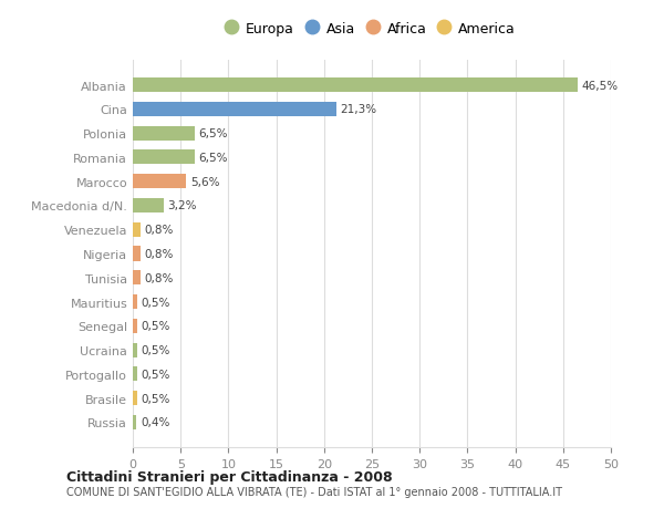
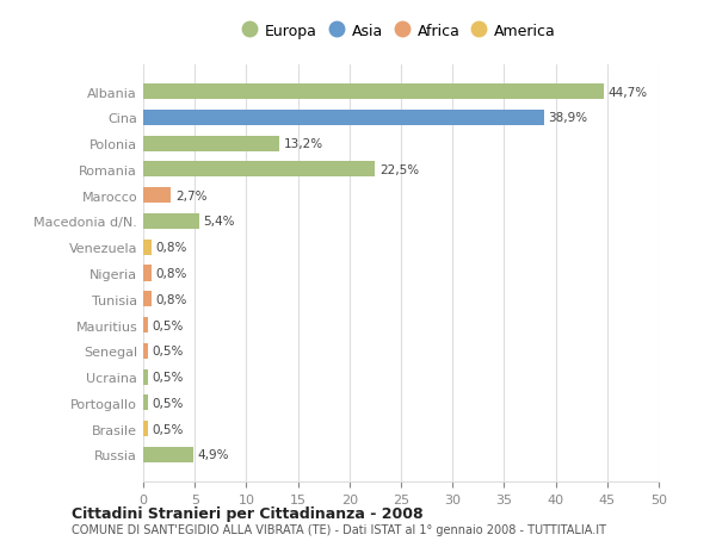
Albania: 46,5% -> 44,7%
Cina: 21,3% -> 38,9%
Polonia: 6,5% -> 13,2%
Romania: 6,5% -> 22,5%
Marocco: 5,6% -> 2,7%
Macedonia d/N.: 3,2% -> 5,4%
Russia: 0,4% -> 4,9%
